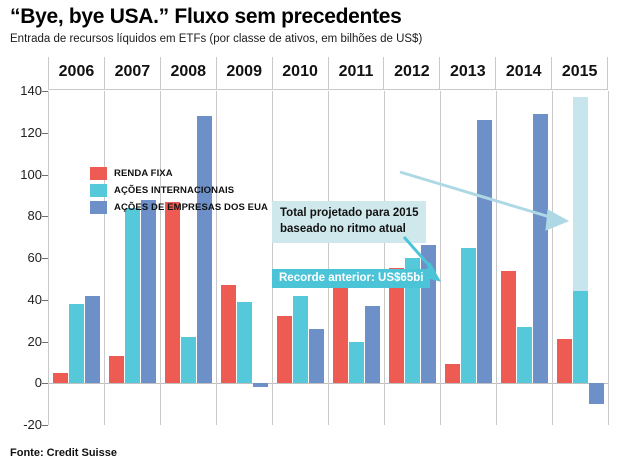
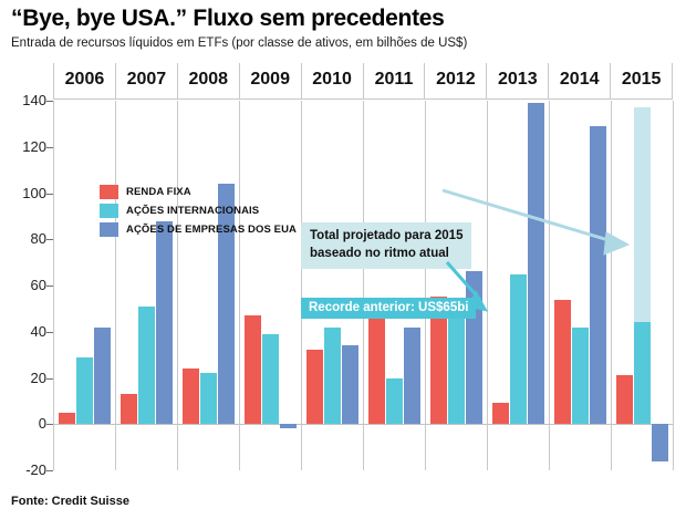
AÇÕES INTERNACIONAIS/2006: 38 -> 29
AÇÕES INTERNACIONAIS/2007: 84 -> 51
RENDA FIXA/2008: 87 -> 24
AÇÕES DE EMPRESAS DOS EUA/2008: 128 -> 104
AÇÕES DE EMPRESAS DOS EUA/2010: 26 -> 34
AÇÕES DE EMPRESAS DOS EUA/2011: 37 -> 42
AÇÕES INTERNACIONAIS/2012: 60 -> 52
AÇÕES DE EMPRESAS DOS EUA/2013: 126 -> 139
AÇÕES INTERNACIONAIS/2014: 27 -> 42
AÇÕES DE EMPRESAS DOS EUA/2015: -10 -> -16
